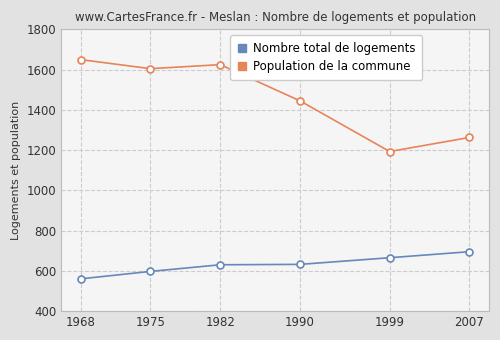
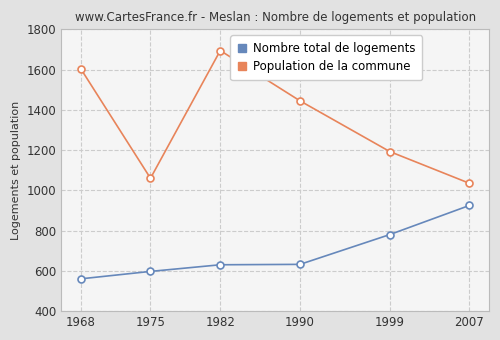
Population de la commune/1968: 1650 -> 1605
Population de la commune/1975: 1605 -> 1060
Population de la commune/1982: 1625 -> 1695
Nombre total de logements/1999: 665 -> 780
Nombre total de logements/2007: 695 -> 925
Population de la commune/2007: 1263 -> 1035
